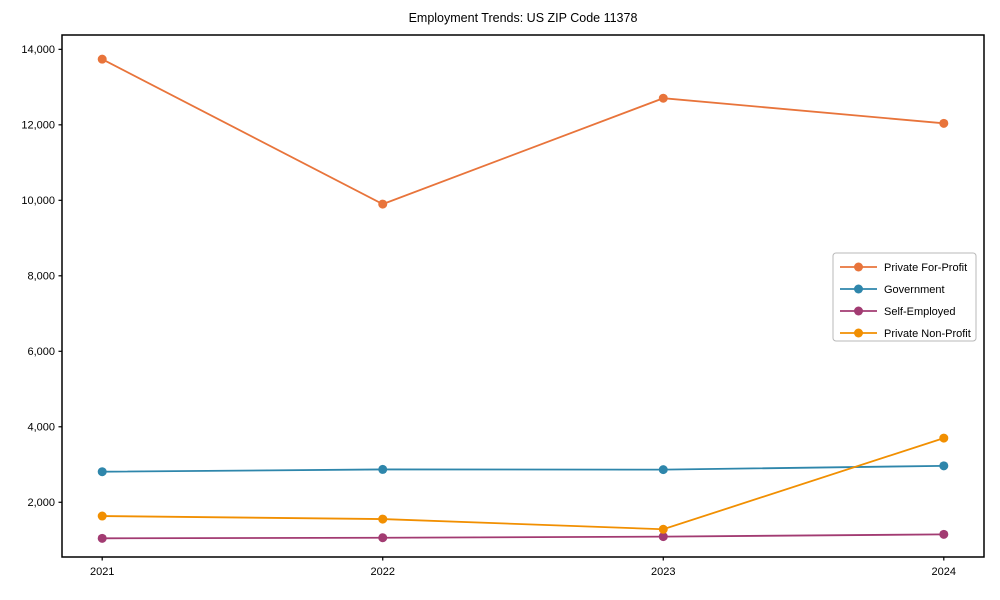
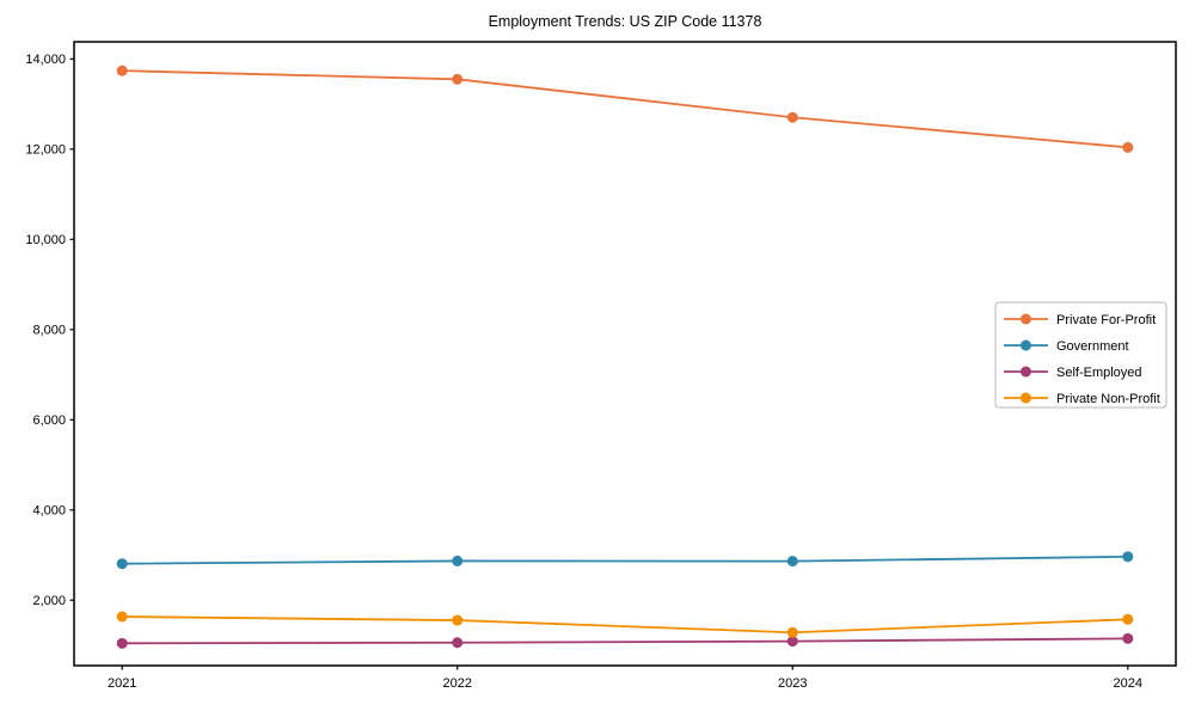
Private For-Profit/2022: 9900 -> 13600
Private Non-Profit/2024: 3700 -> 1600
